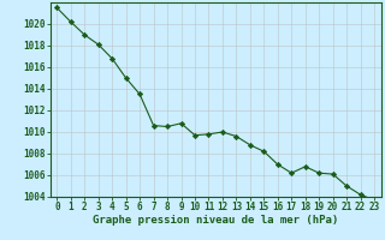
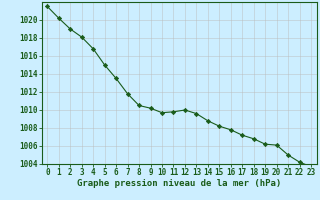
7: 1010.6 -> 1011.8
9: 1010.8 -> 1010.2
16: 1007.0 -> 1007.8
17: 1006.2 -> 1007.2
